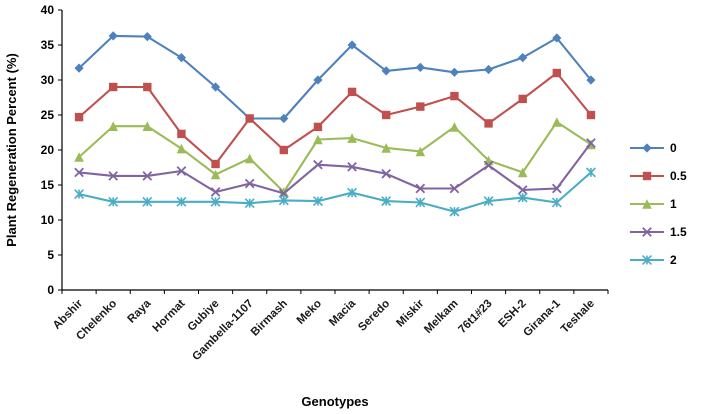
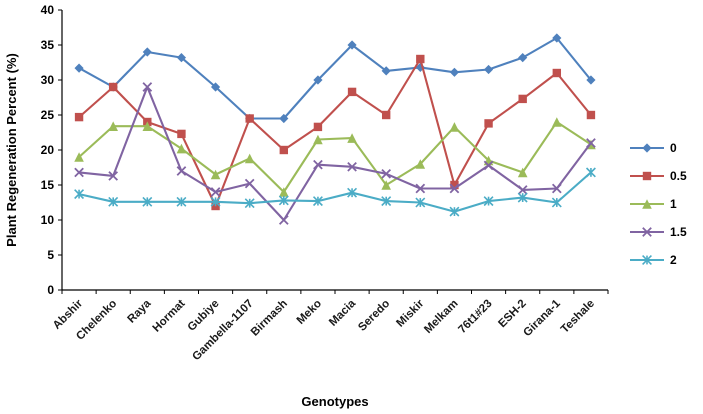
0/Chelenko: 36 -> 29
0/Raya: 36 -> 34
0.5/Raya: 29 -> 24
1.5/Raya: 16 -> 29
0.5/Gubiye: 18 -> 12
1.5/Birmash: 14 -> 10
1/Seredo: 20 -> 15
0.5/Miskir: 26 -> 33
1/Miskir: 20 -> 18
0.5/Melkam: 28 -> 15
